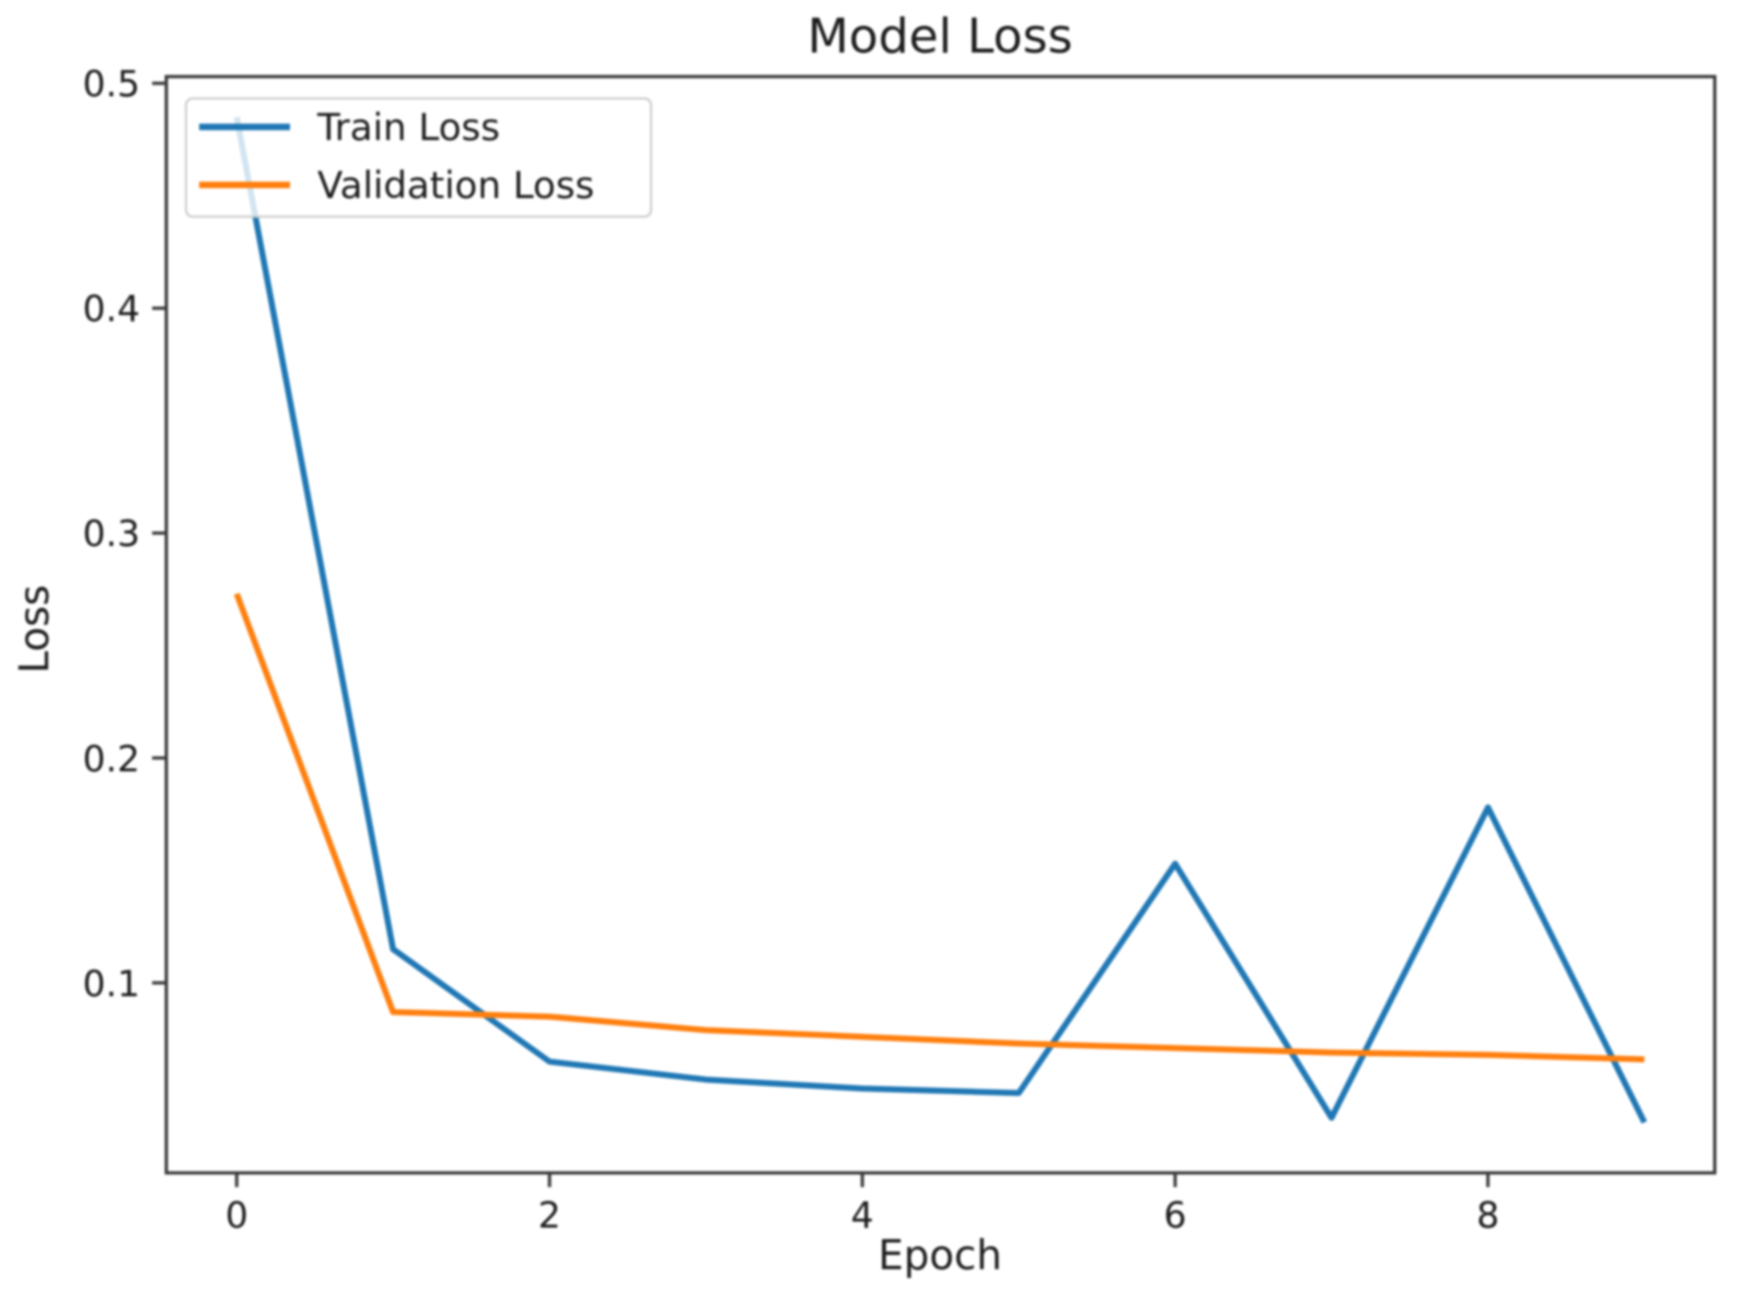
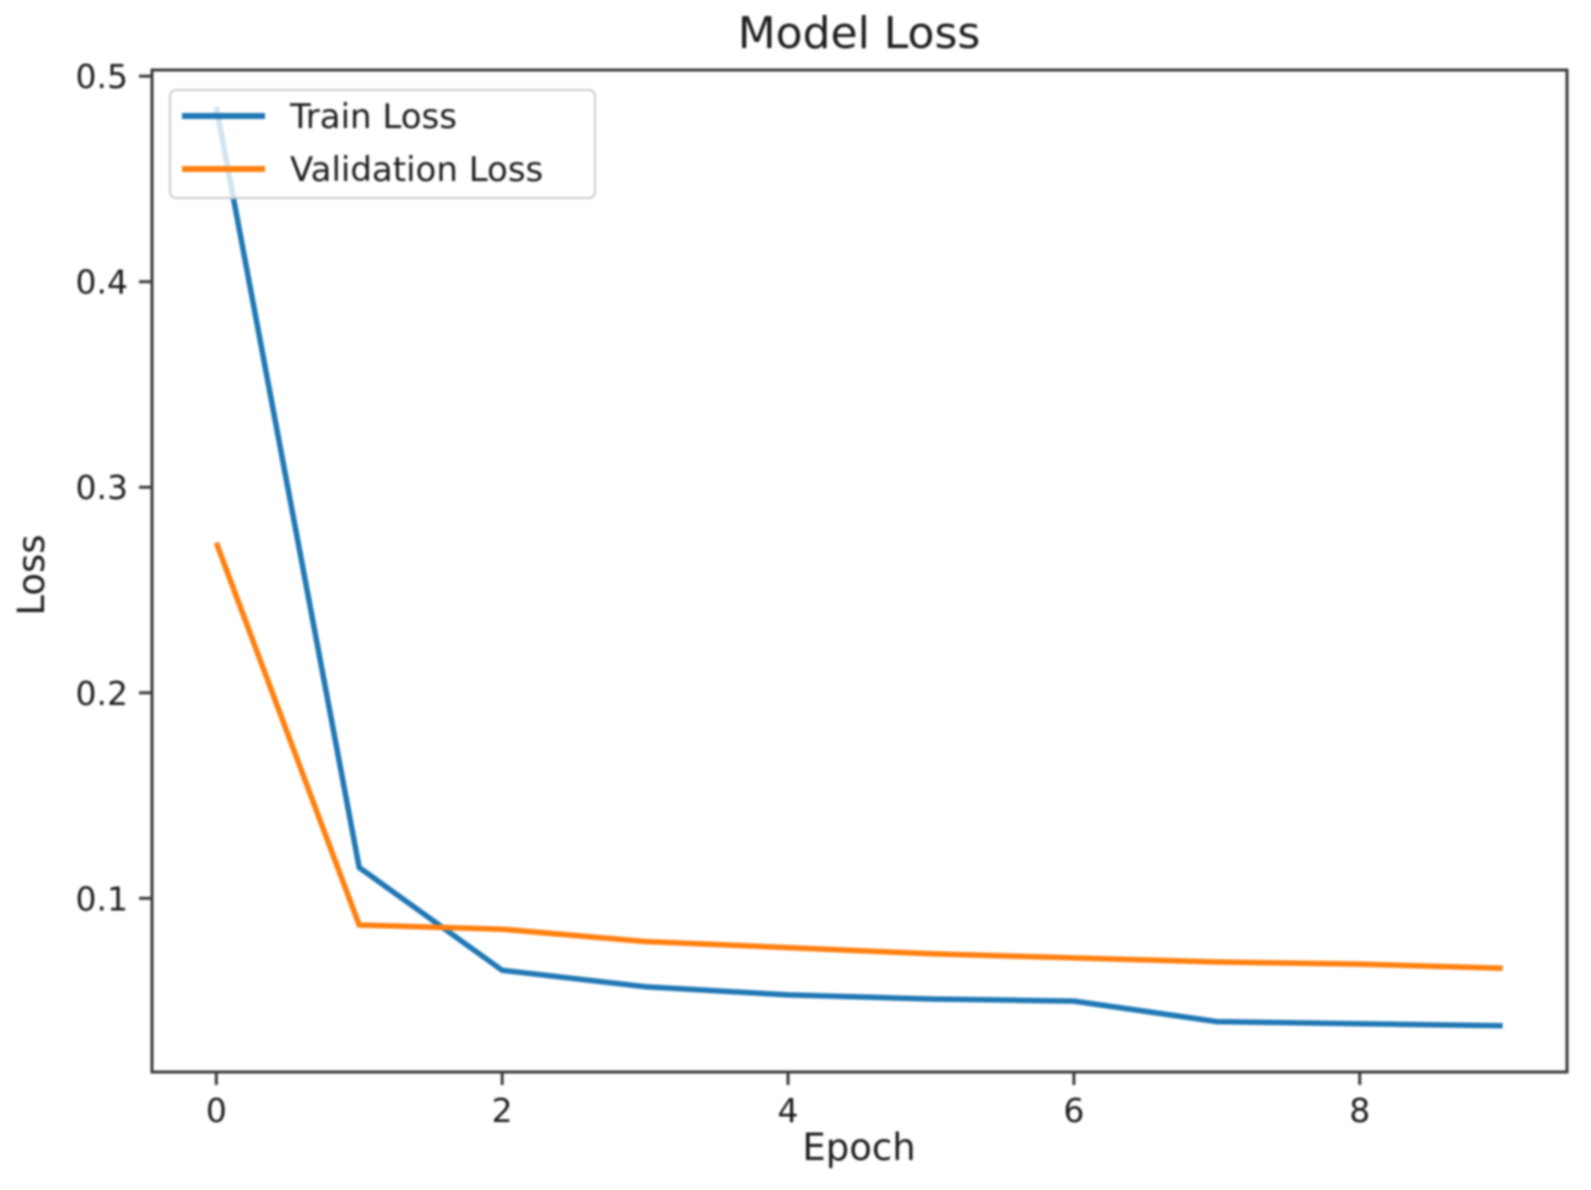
Train Loss/6: 0.153 -> 0.050
Train Loss/8: 0.178 -> 0.039
